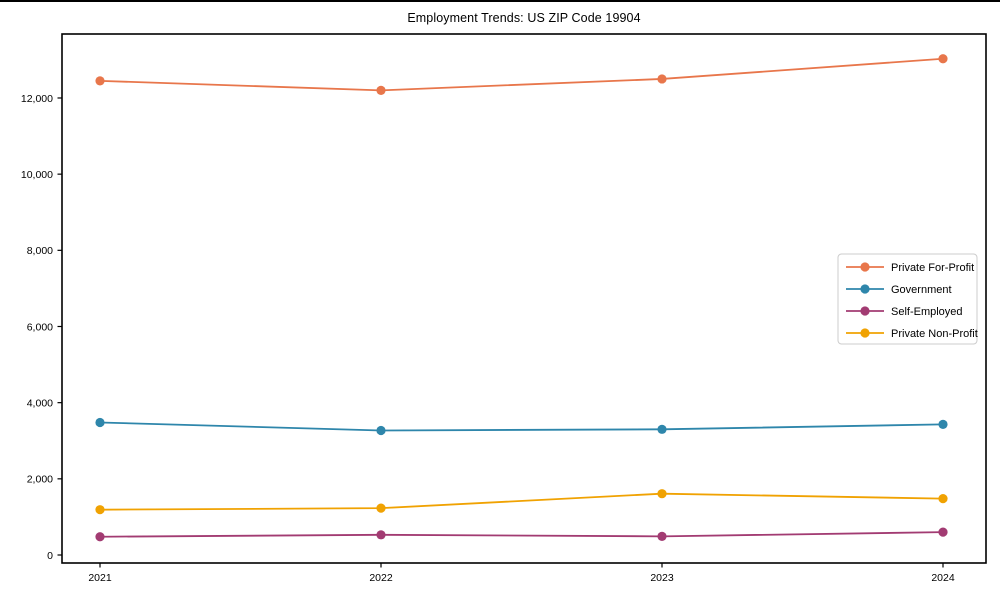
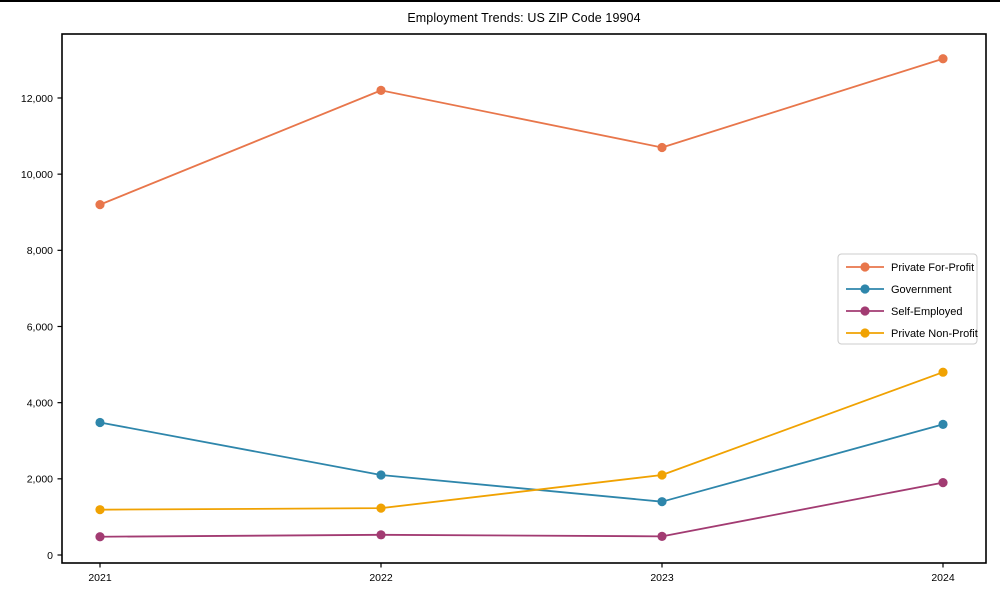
Private For-Profit/2021: 12400 -> 9200
Government/2022: 3300 -> 2100
Private For-Profit/2023: 12500 -> 10700
Government/2023: 3300 -> 1400
Private Non-Profit/2023: 1600 -> 2100
Self-Employed/2024: 600 -> 1900
Private Non-Profit/2024: 1500 -> 4800
